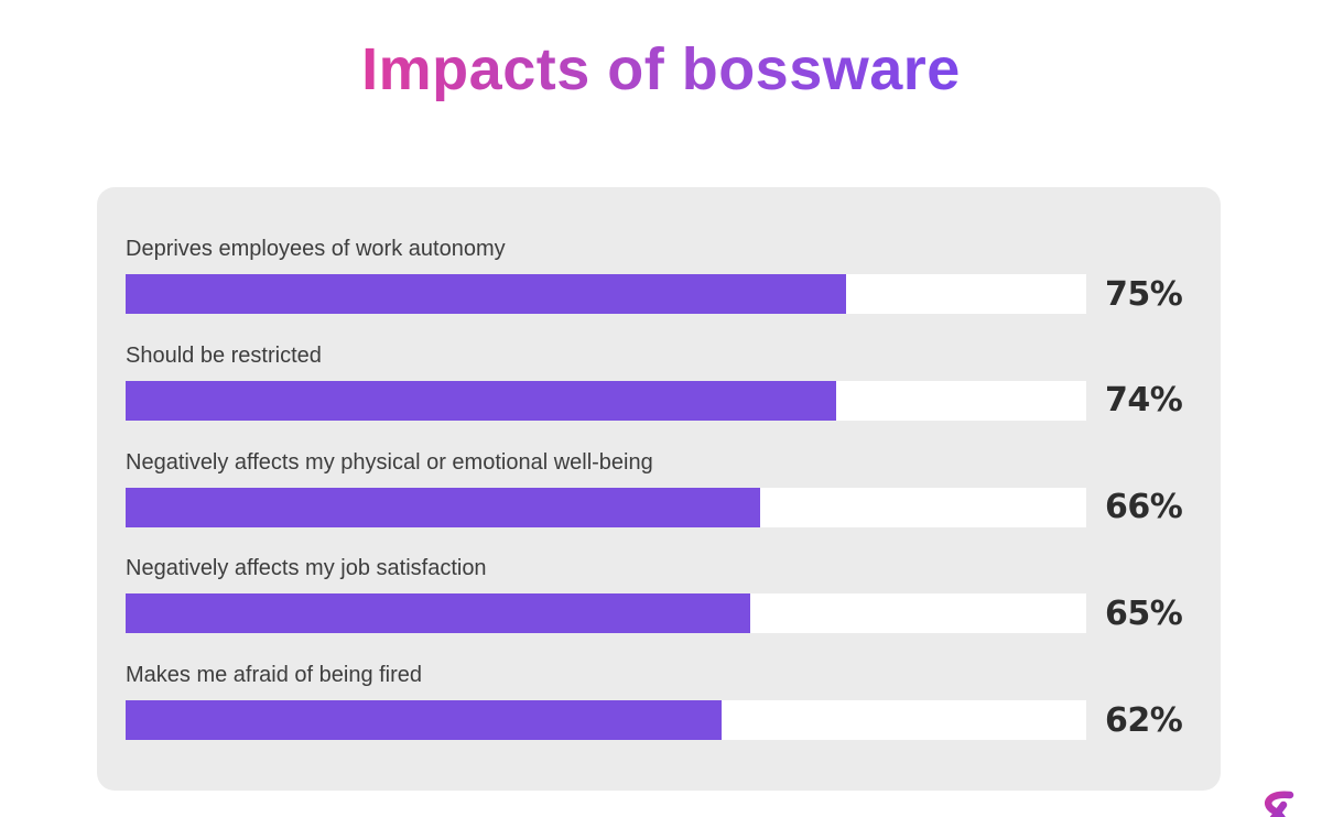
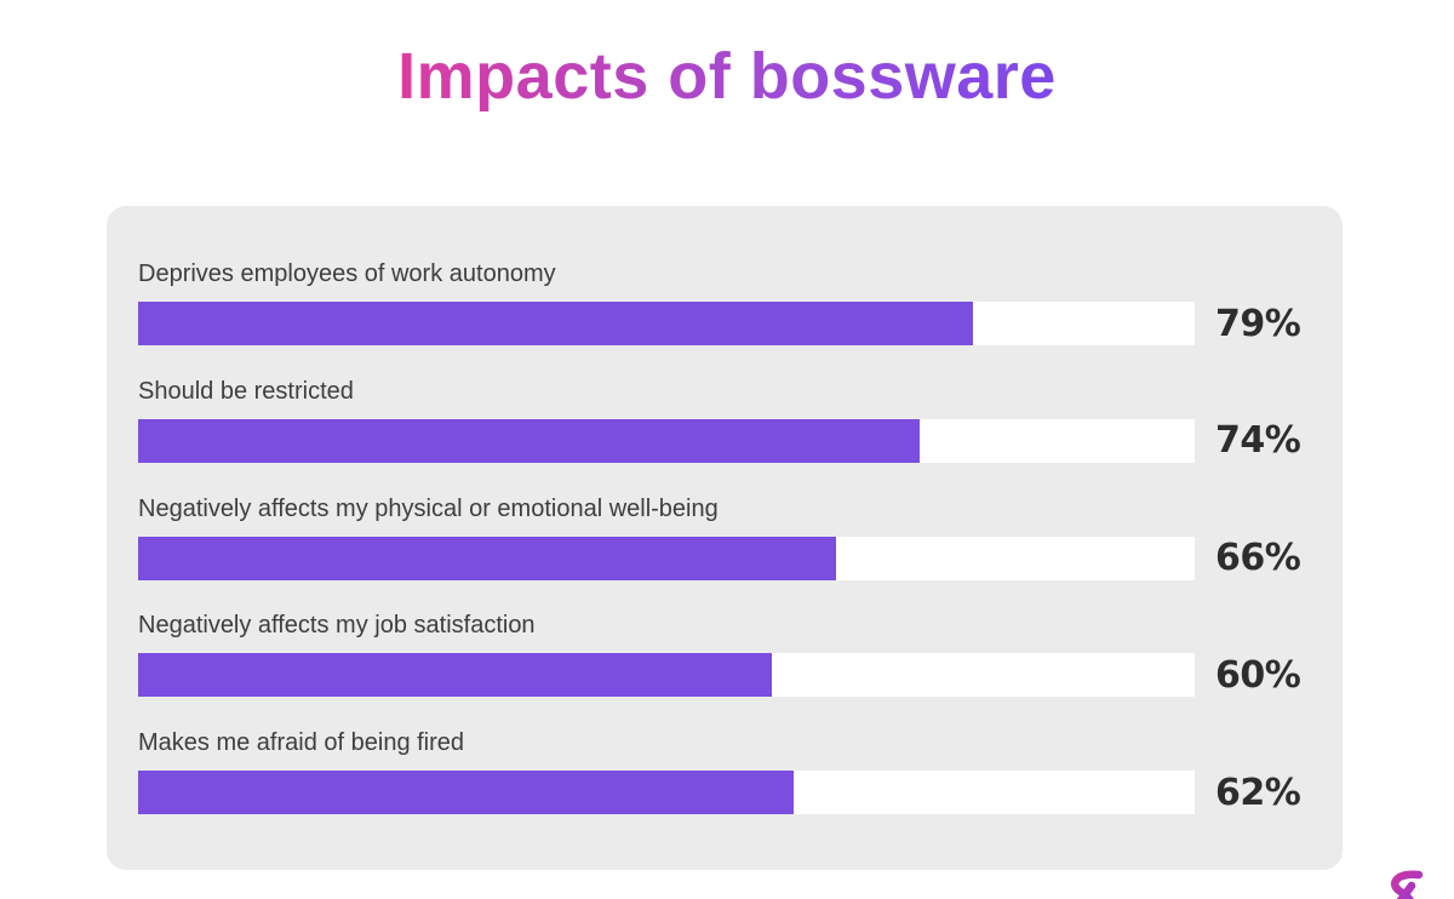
Deprives employees of work autonomy: 75 -> 79
Negatively affects my job satisfaction: 65 -> 60
